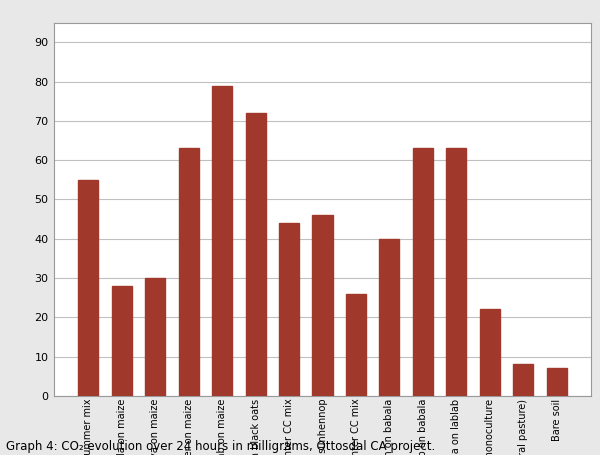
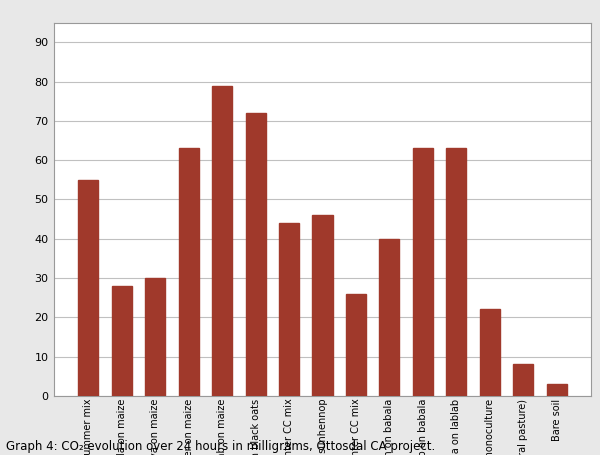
Bare soil: 7 -> 3
